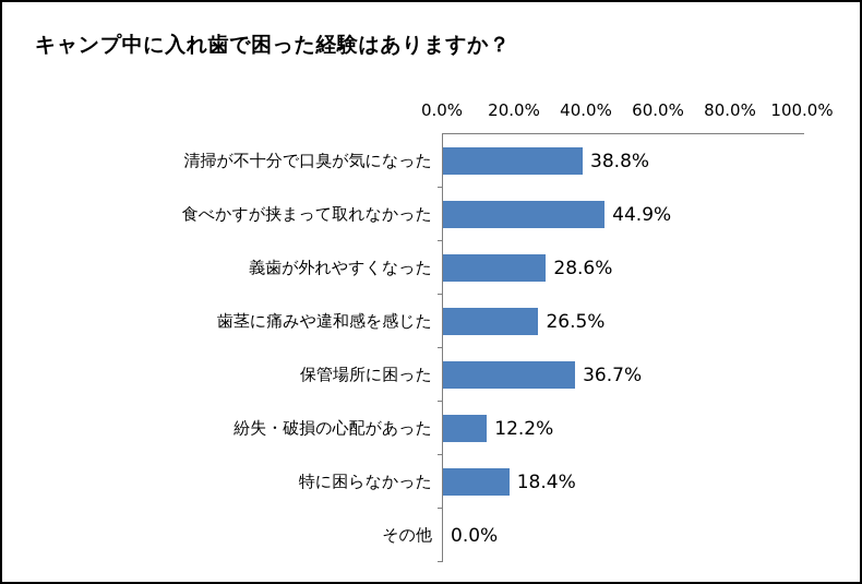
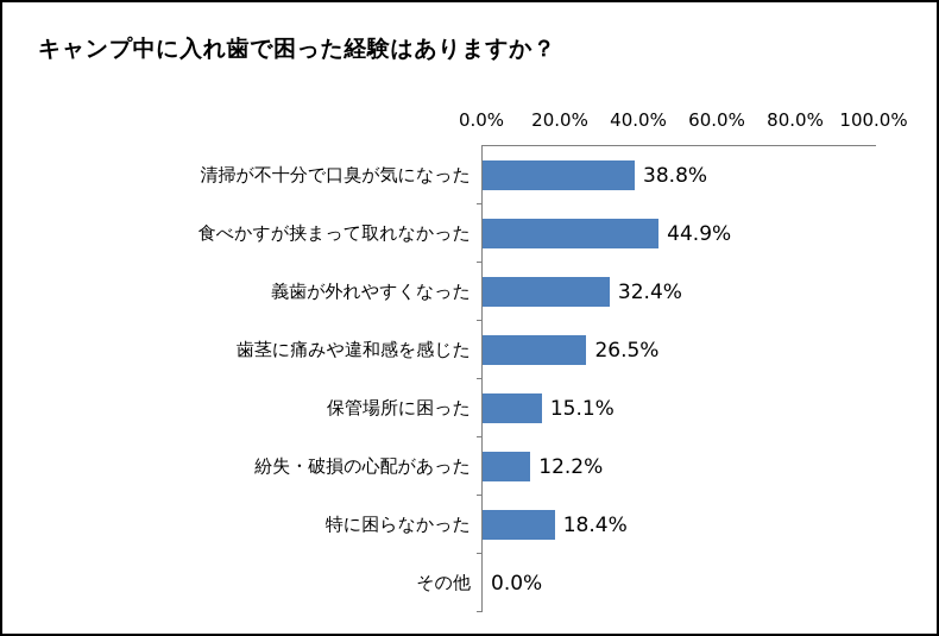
義歯が外れやすくなった: 28.6% -> 32.4%
保管場所に困った: 36.7% -> 15.1%
